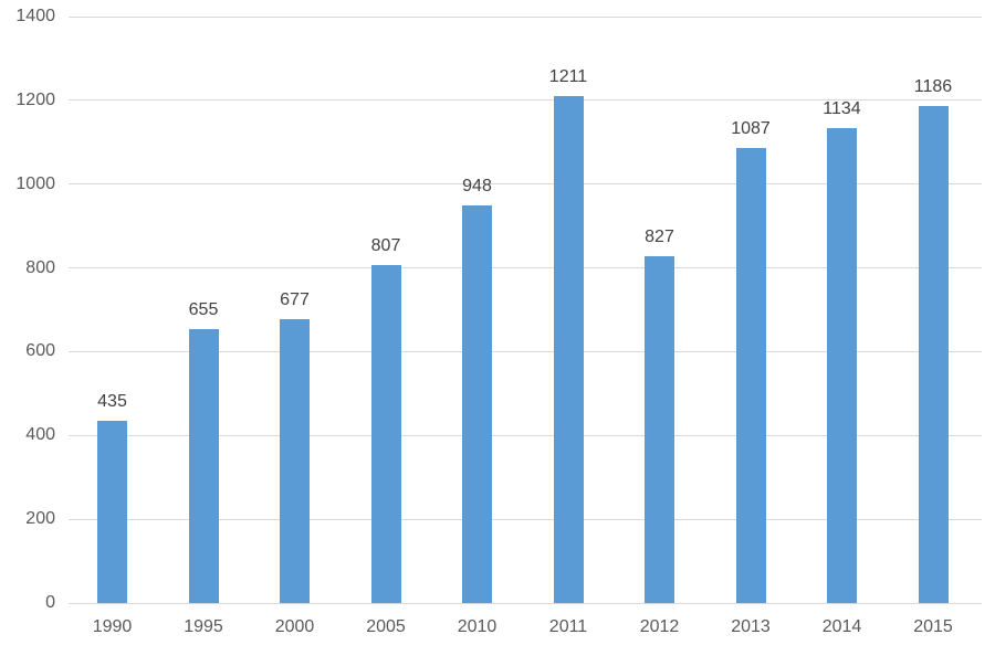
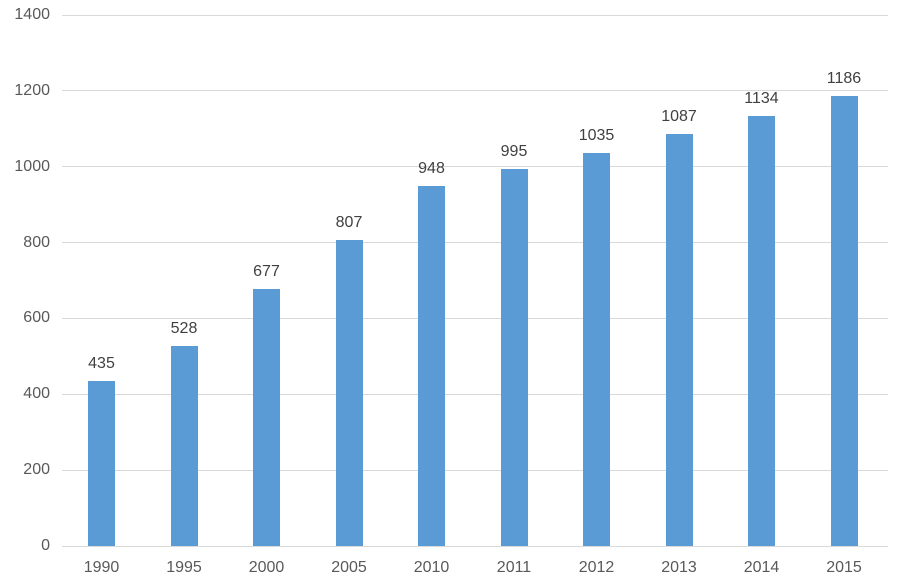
1995: 655 -> 528
2011: 1211 -> 995
2012: 827 -> 1035
